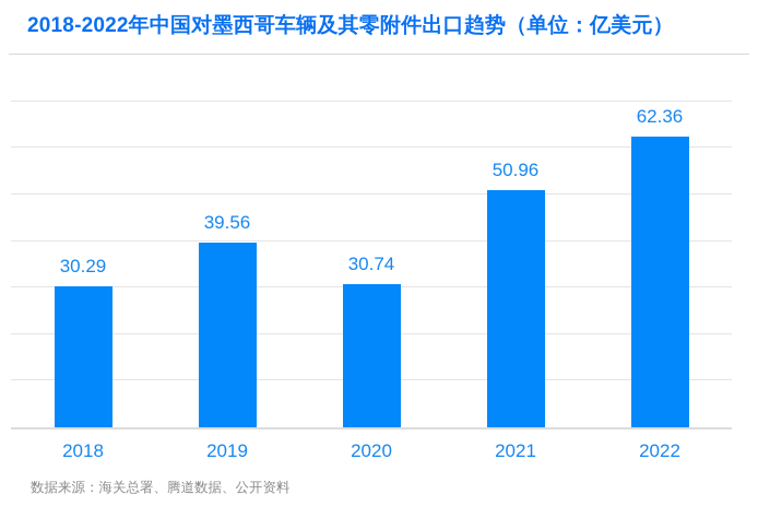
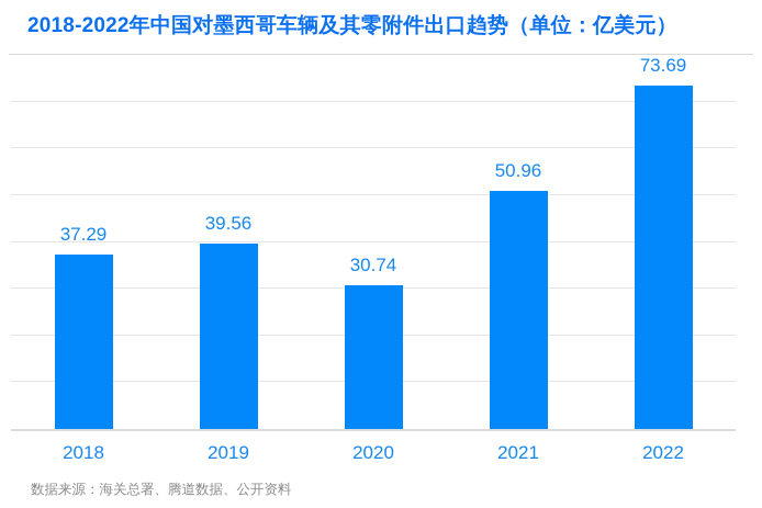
2018: 30.29 -> 37.29
2022: 62.36 -> 73.69
